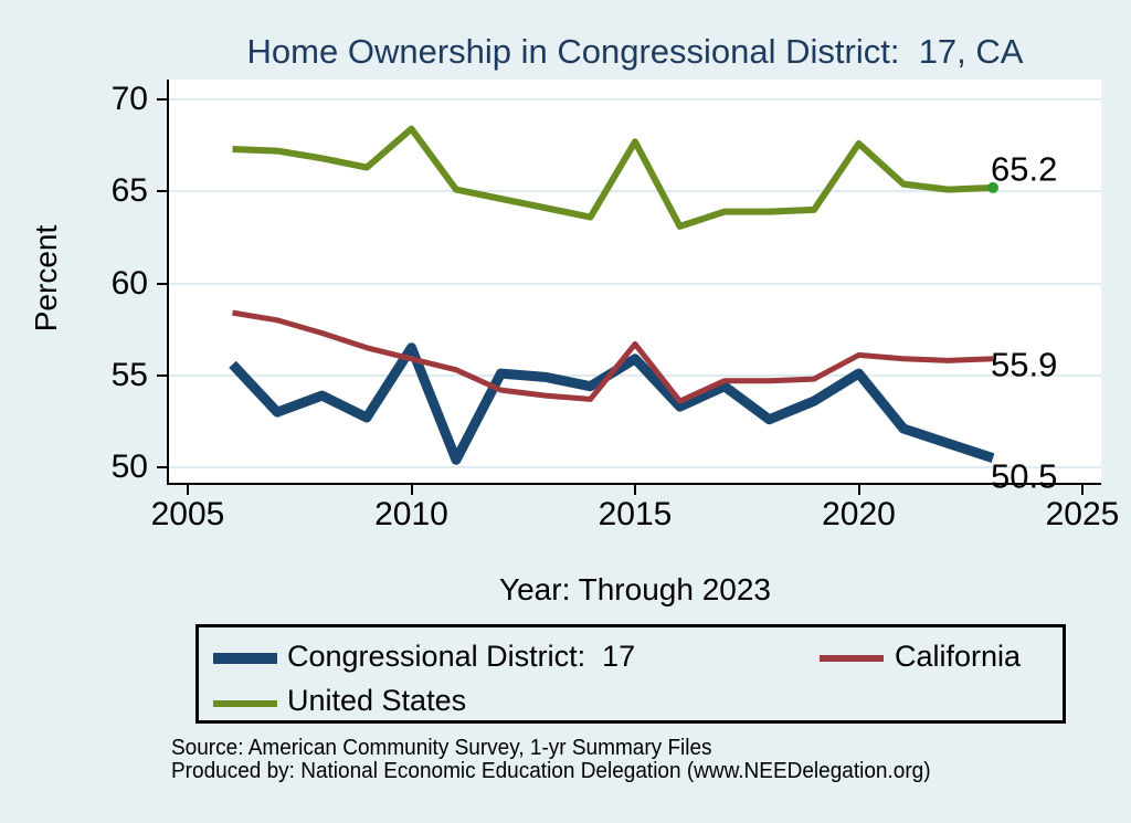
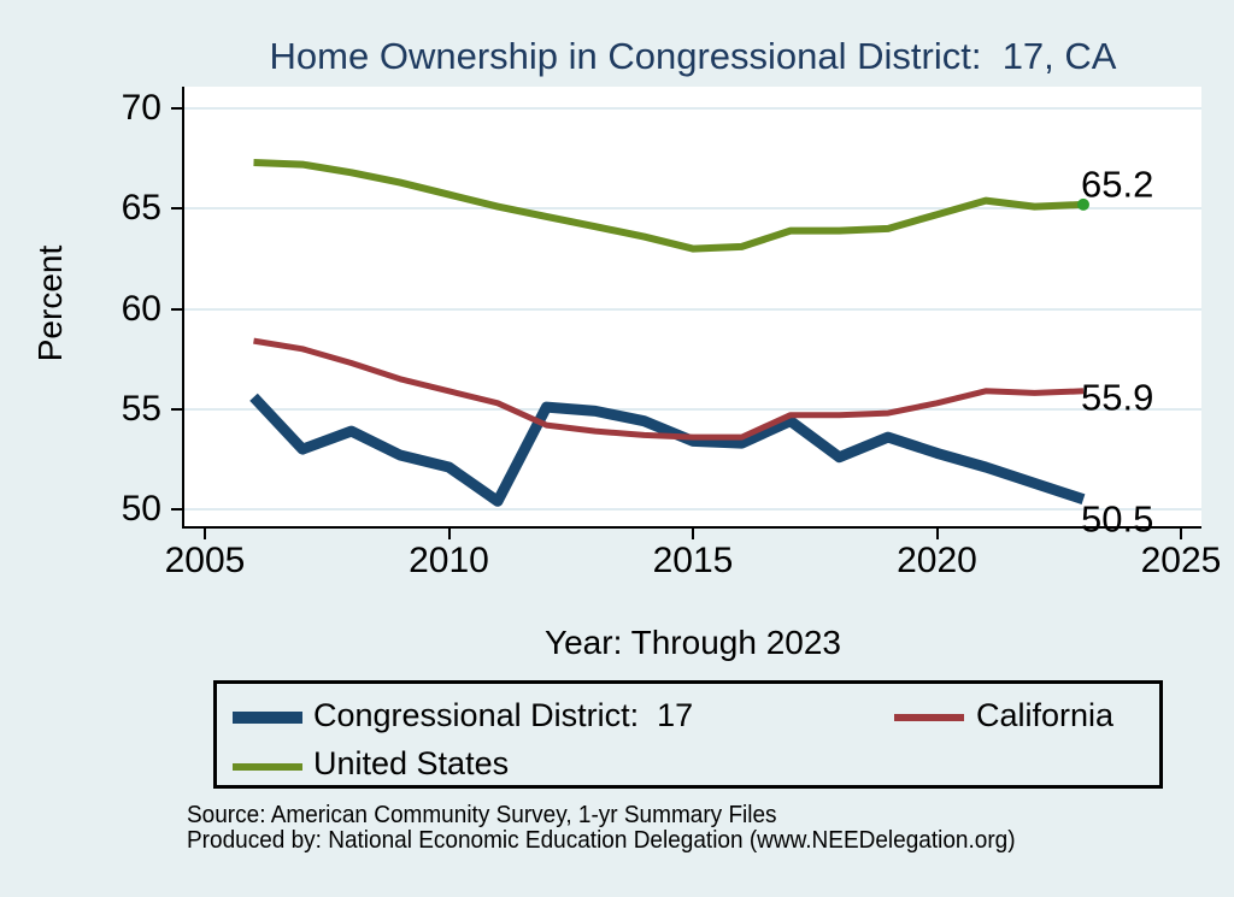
Congressional District: 17/2010: 56.5 -> 52.1
United States/2010: 68.4 -> 65.7
Congressional District: 17/2015: 55.9 -> 53.4
California/2015: 56.7 -> 53.6
United States/2015: 67.7 -> 63.0
Congressional District: 17/2020: 55.1 -> 52.8
California/2020: 56.1 -> 55.3
United States/2020: 67.6 -> 64.7
